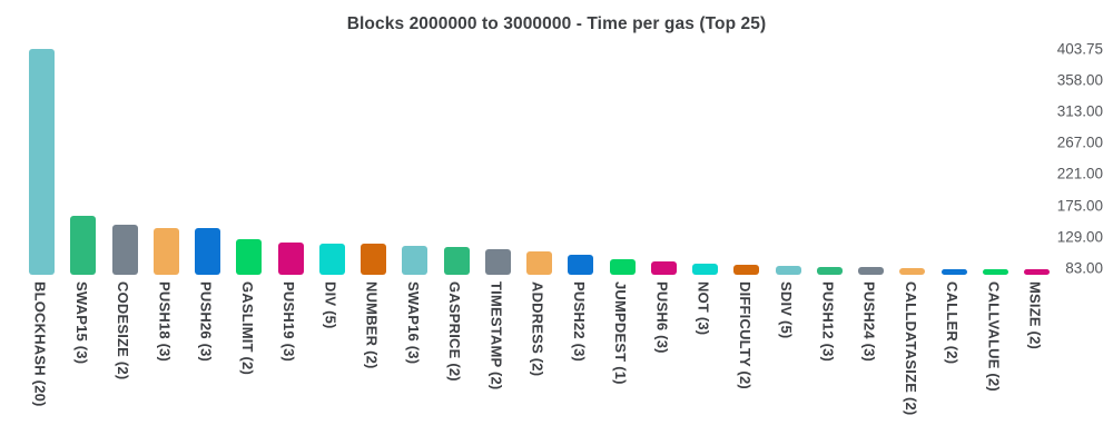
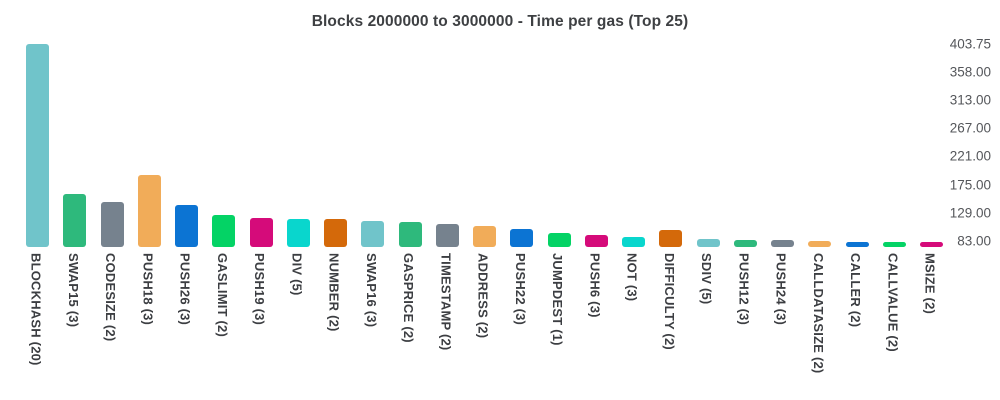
PUSH18 (3): 140 -> 190
DIFFICULTY (2): 90 -> 100
